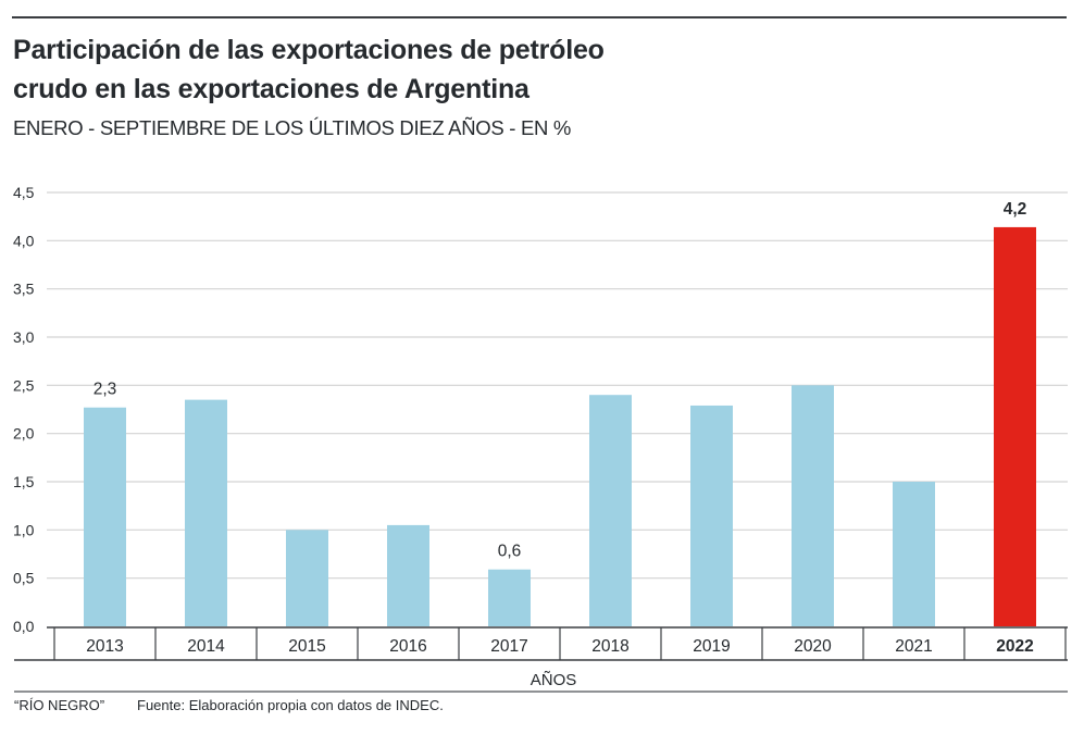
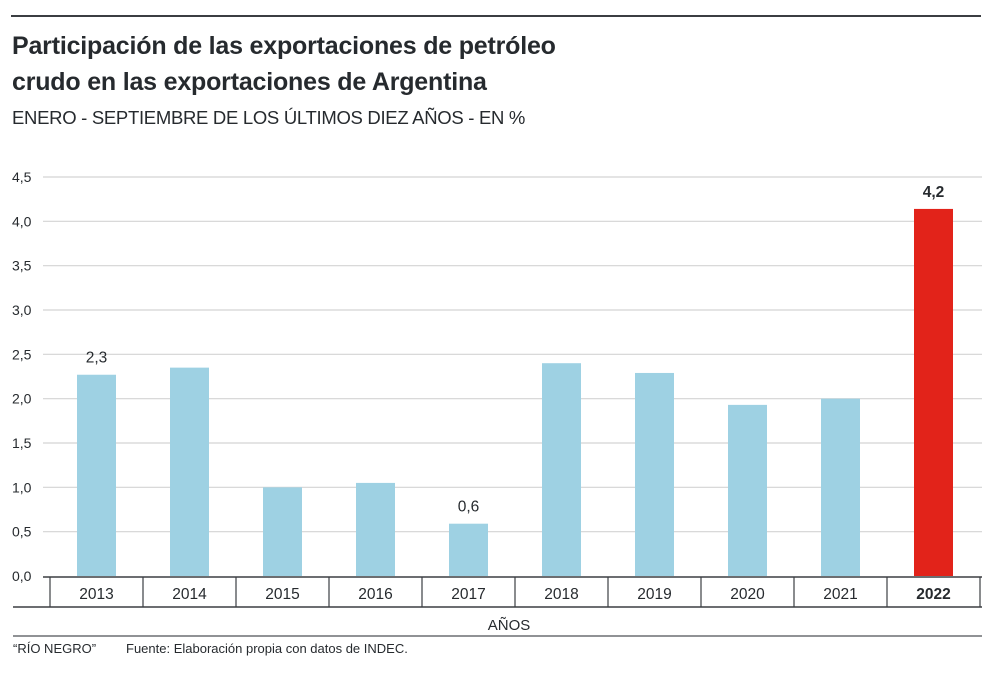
2020: 2,5 -> 1,9
2021: 1,5 -> 2,0
